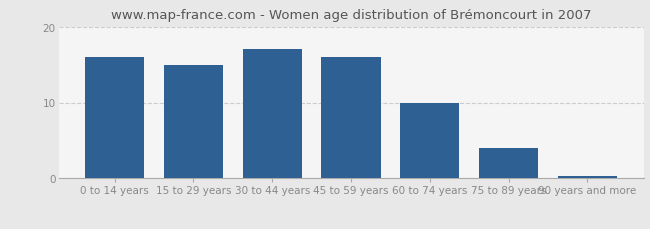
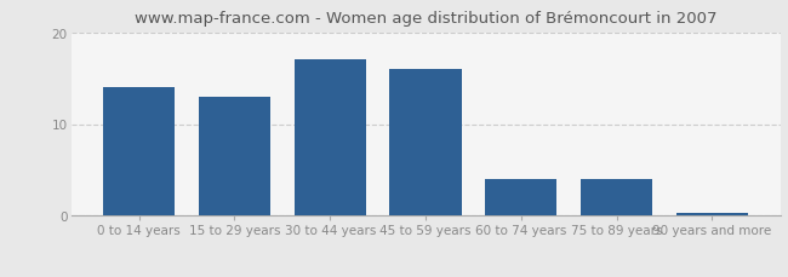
0 to 14 years: 16.0 -> 14.0
15 to 29 years: 15.0 -> 13.0
60 to 74 years: 10.0 -> 4.0
